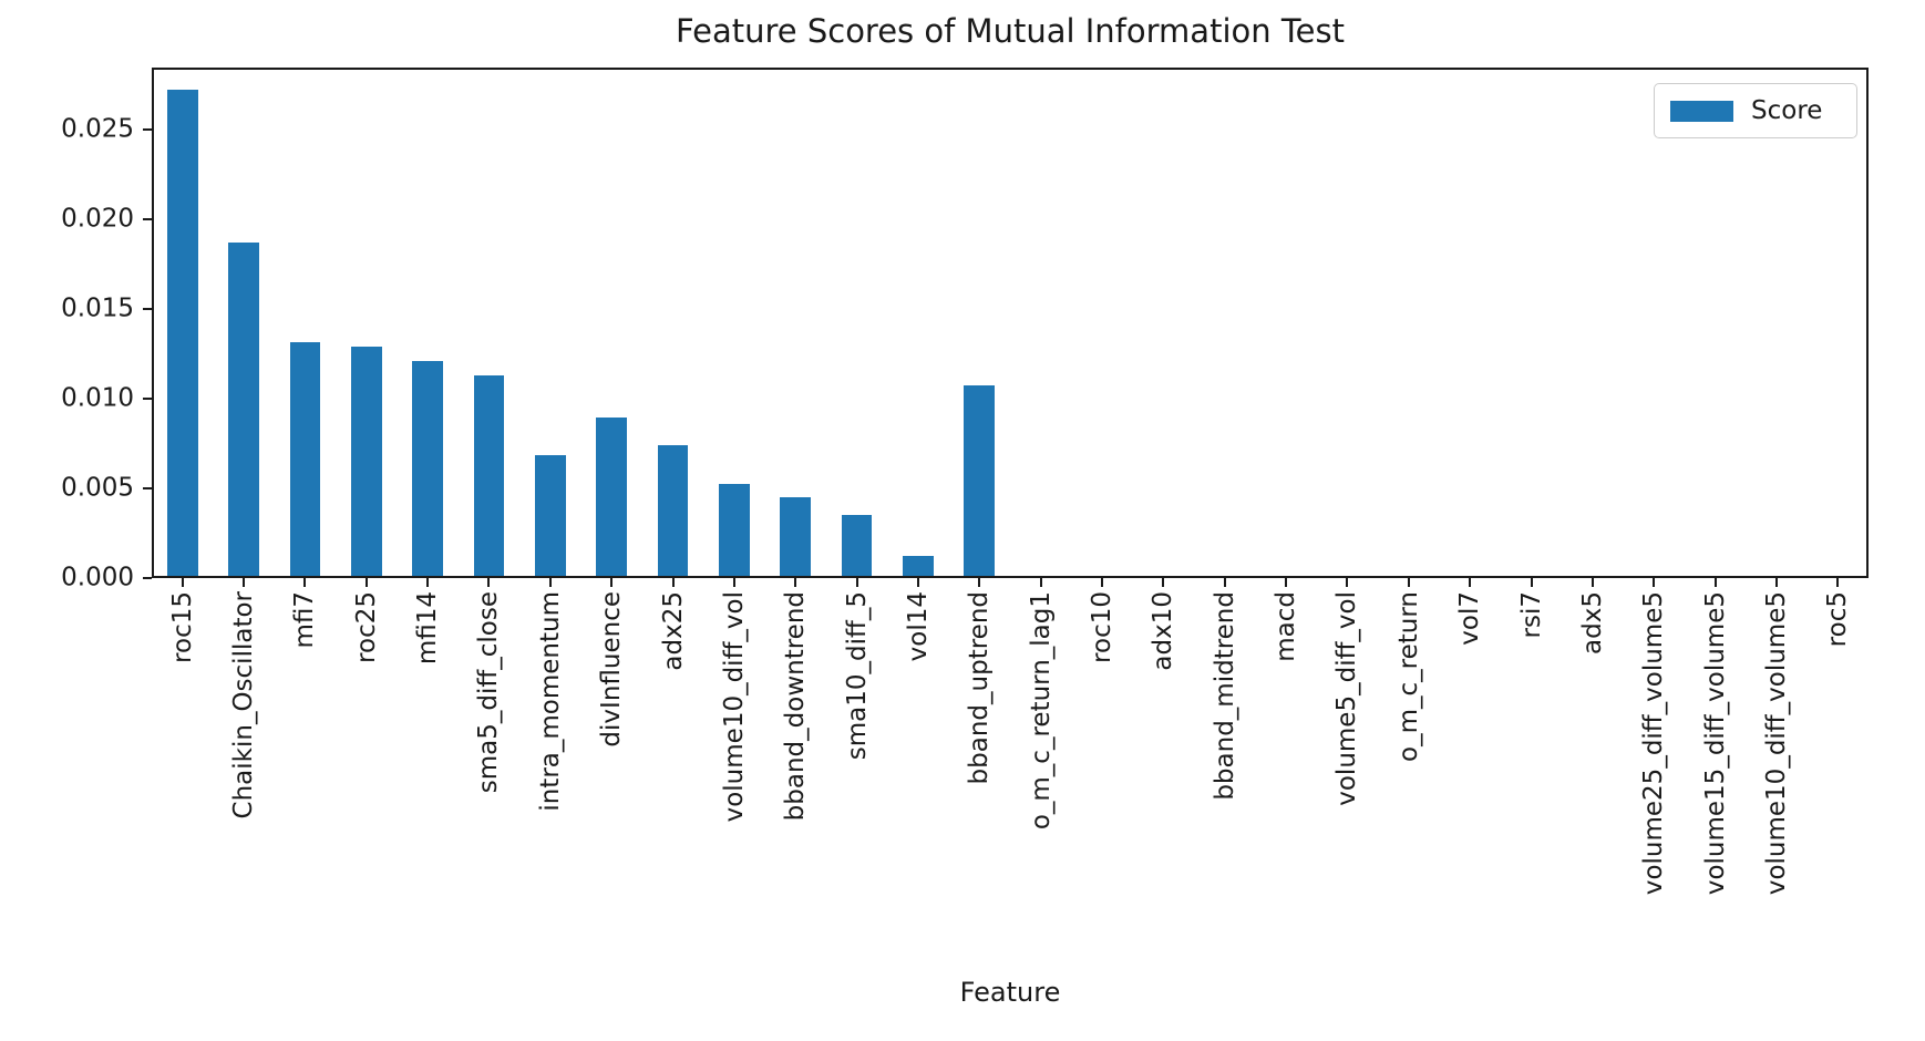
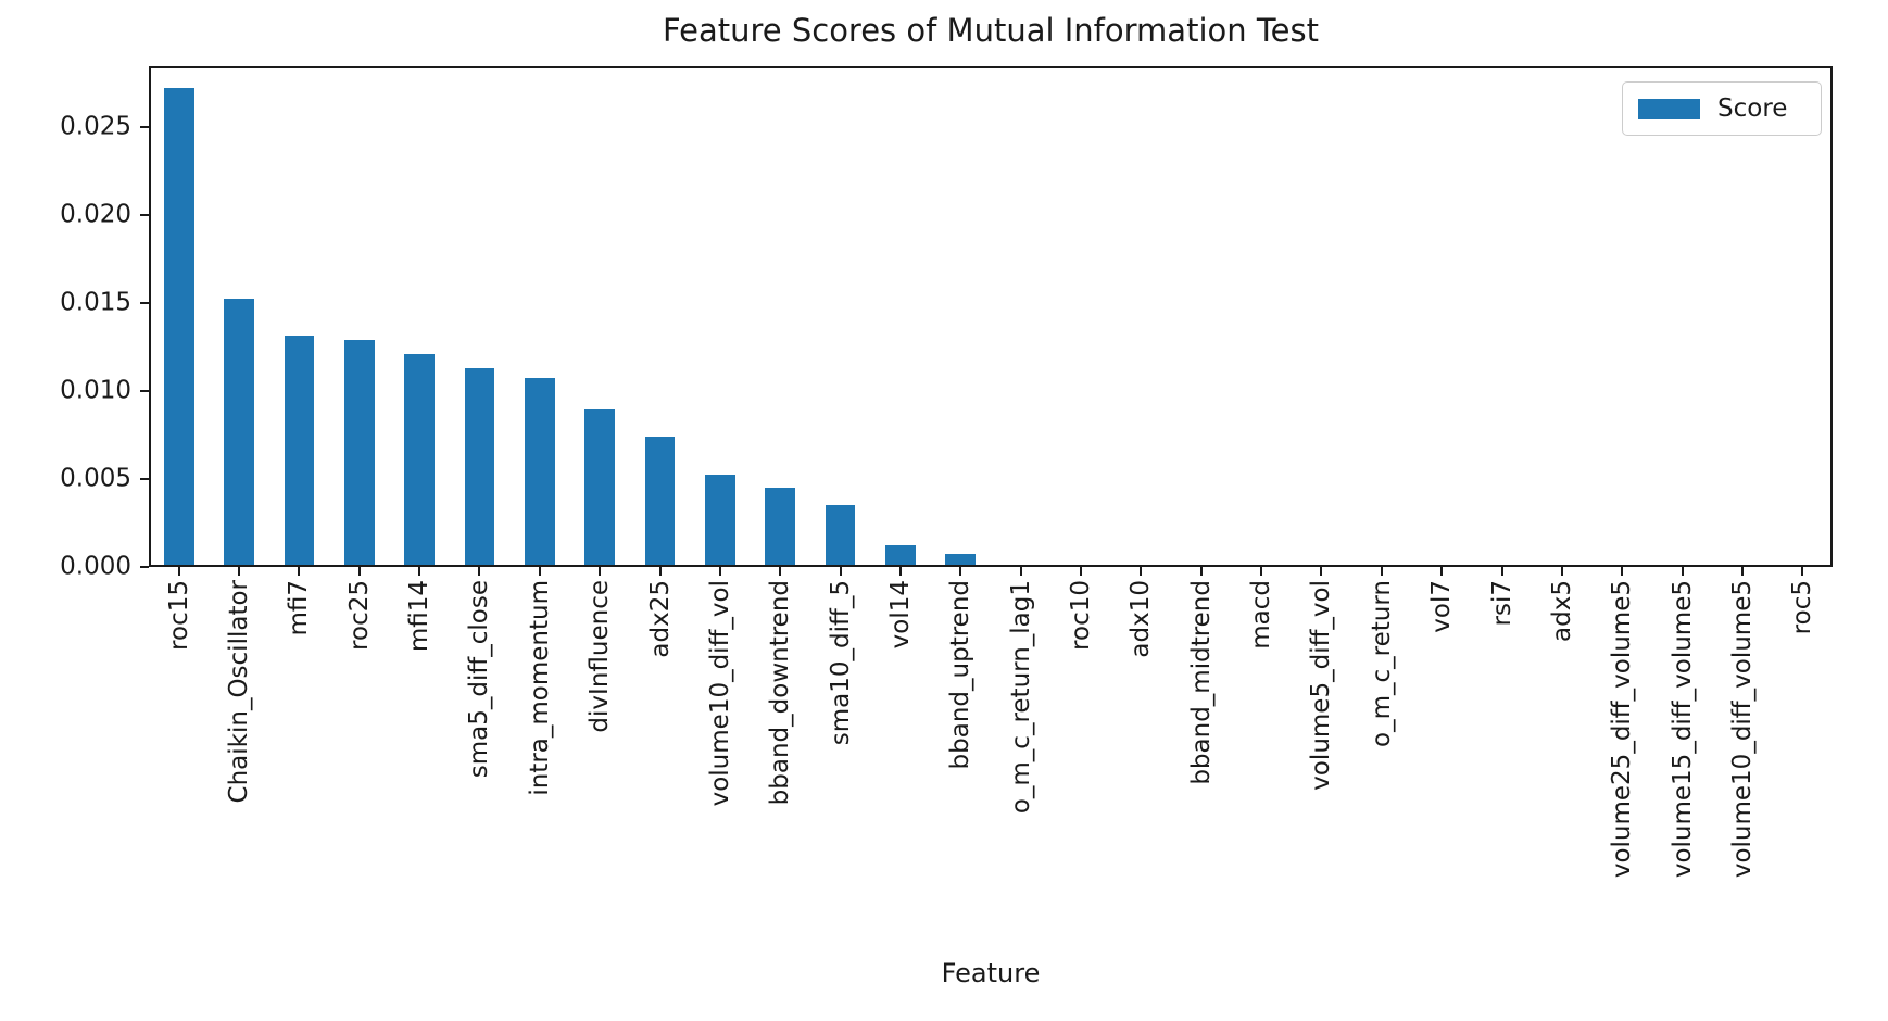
Chaikin_Oscillator: 0.0186 -> 0.0151
intra_momentum: 0.0067 -> 0.0106
bband_uptrend: 0.0106 -> 0.0006
